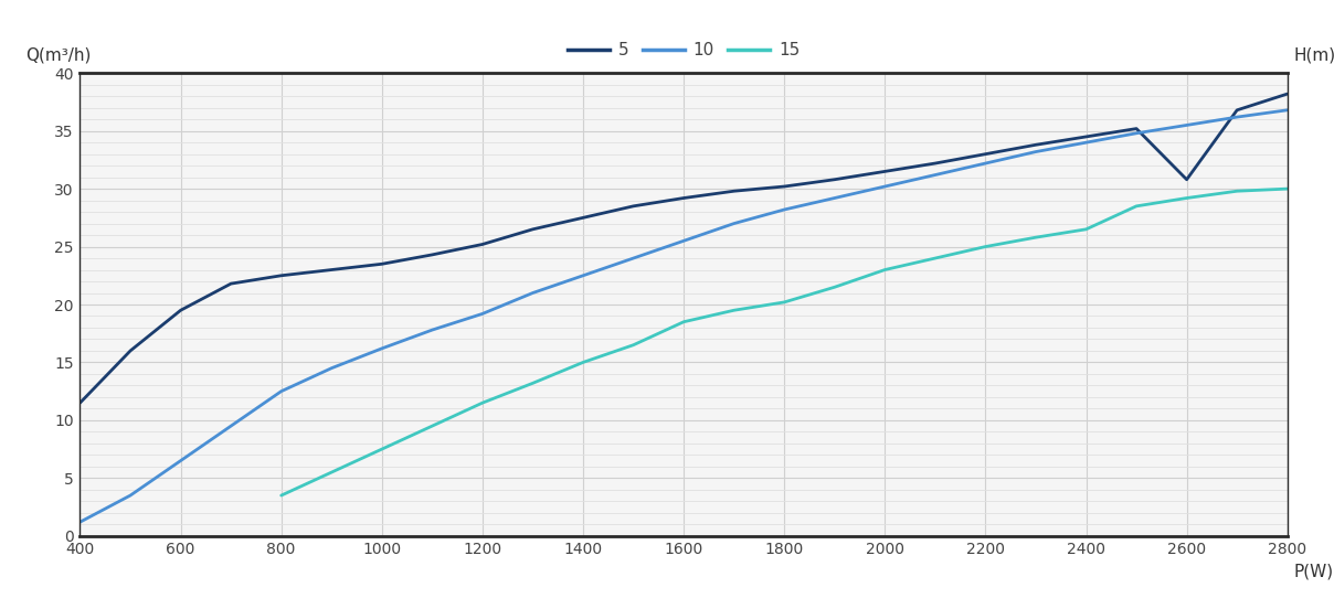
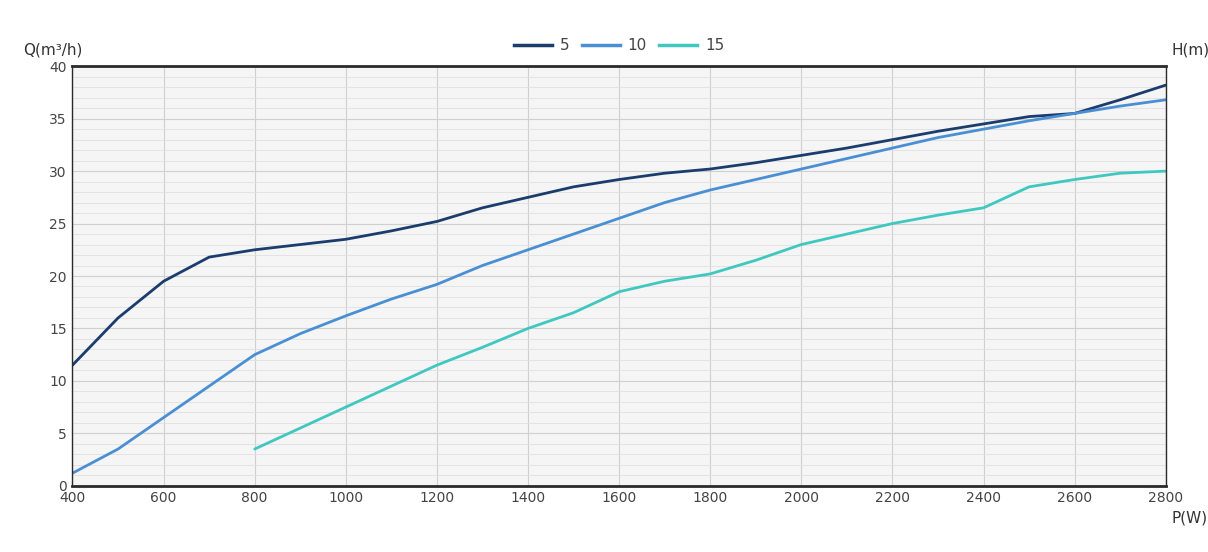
5/2600: 30.8 -> 35.5
